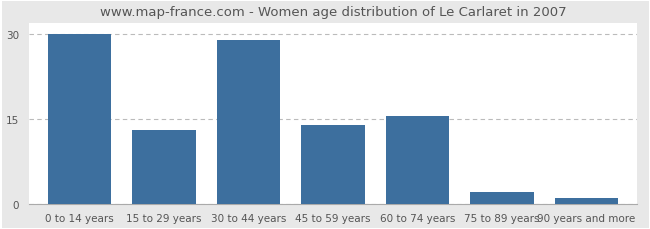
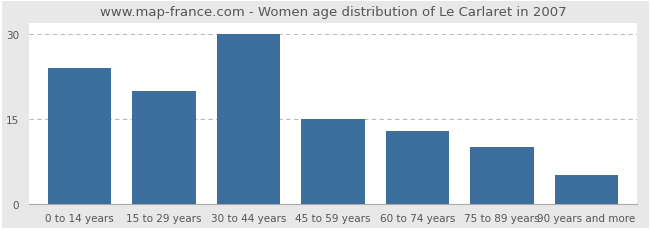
0 to 14 years: 30.0 -> 24.0
15 to 29 years: 13.0 -> 20.0
30 to 44 years: 29.0 -> 30.0
45 to 59 years: 14.0 -> 15.0
60 to 74 years: 15.5 -> 12.8
75 to 89 years: 2.0 -> 10.0
90 years and more: 1.0 -> 5.0
